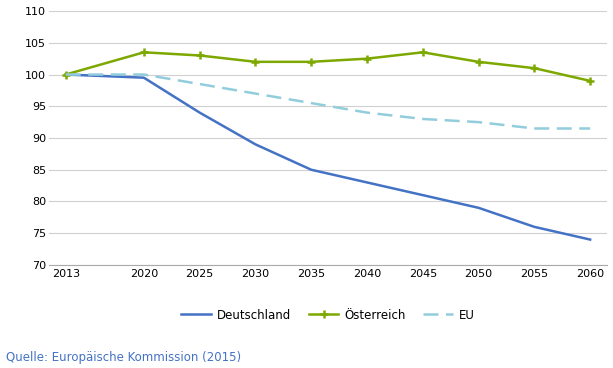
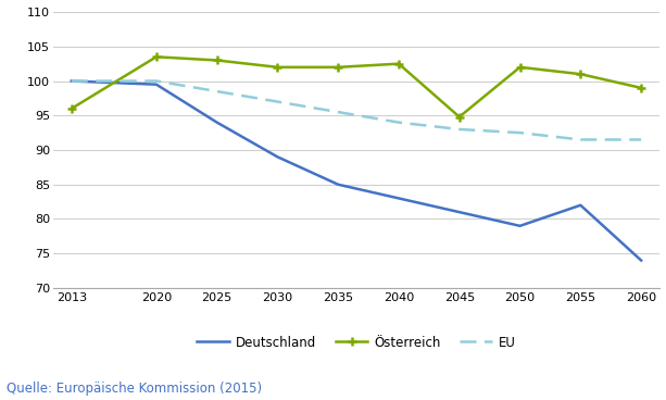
Österreich/2013: 100.0 -> 96.0
Österreich/2045: 103.5 -> 94.8
Deutschland/2055: 76.0 -> 82.0
